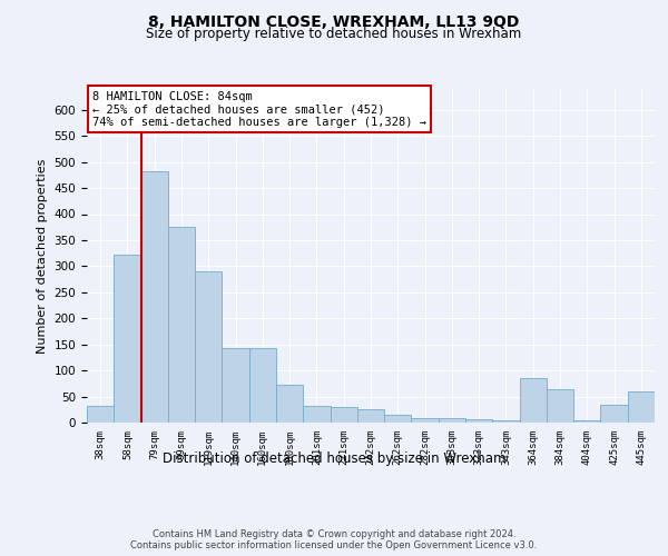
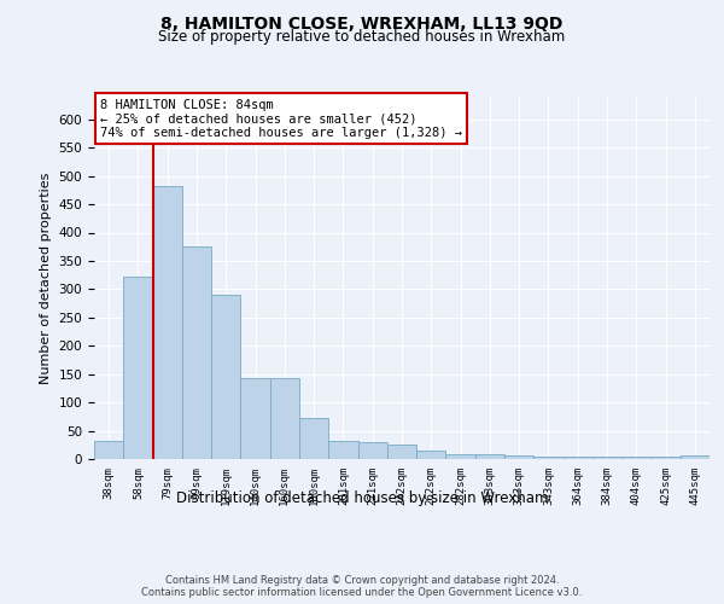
364sqm: 85 -> 5
384sqm: 65 -> 5
425sqm: 35 -> 5
445sqm: 60 -> 6
